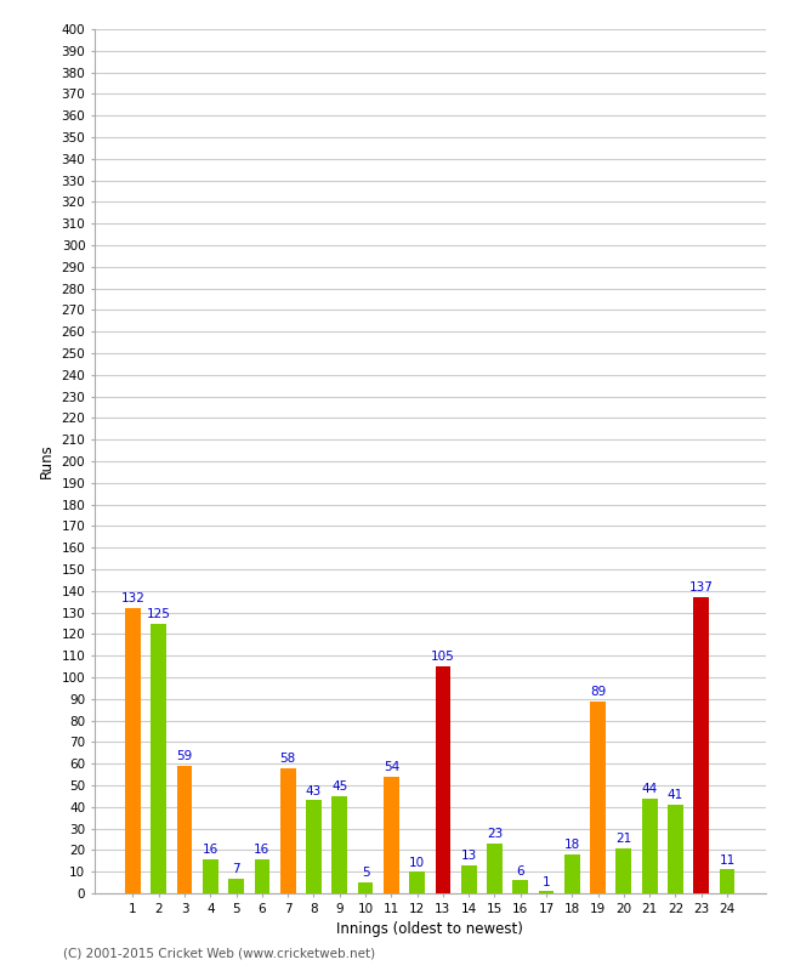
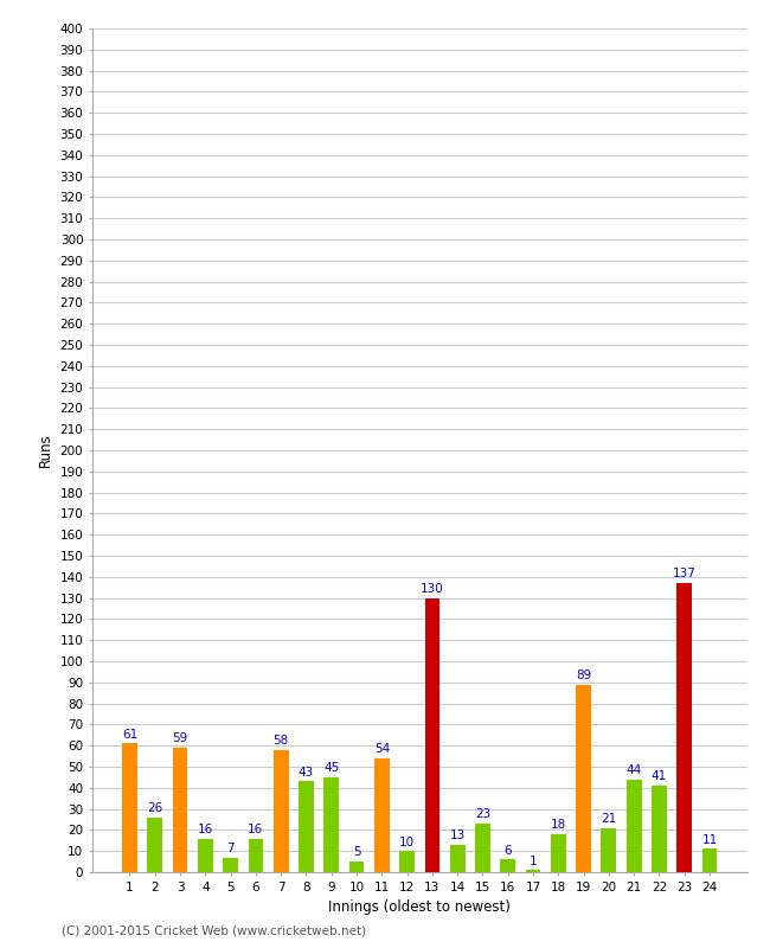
1: 132 -> 61
2: 125 -> 26
13: 105 -> 130
